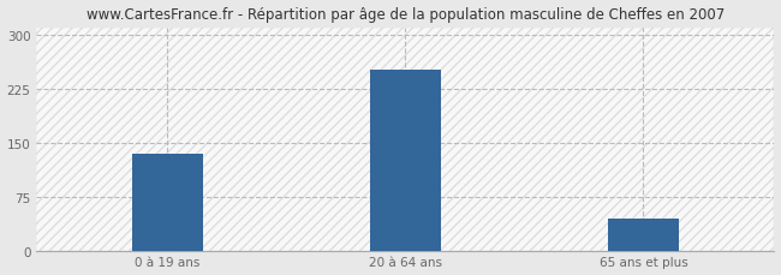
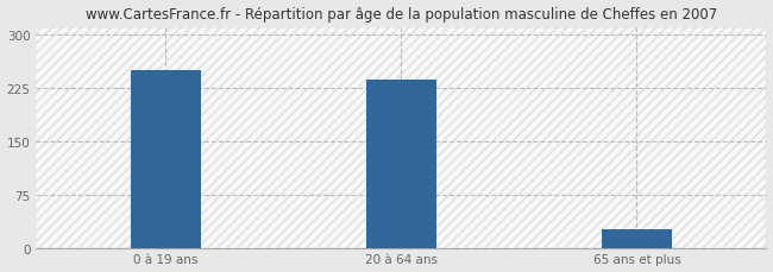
0 à 19 ans: 135 -> 250
20 à 64 ans: 252 -> 236
65 ans et plus: 45 -> 26
